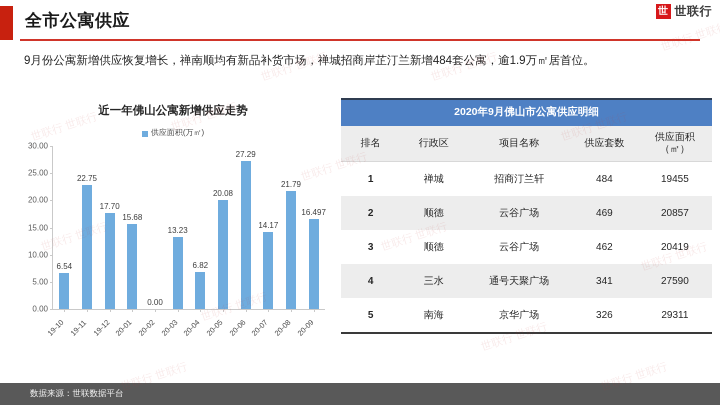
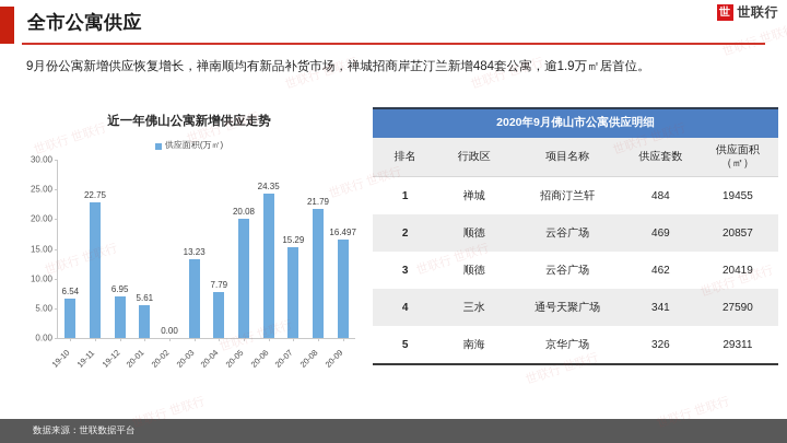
19-12: 17.70 -> 6.95
20-01: 15.68 -> 5.61
20-04: 6.82 -> 7.79
20-06: 27.29 -> 24.35
20-07: 14.17 -> 15.29
